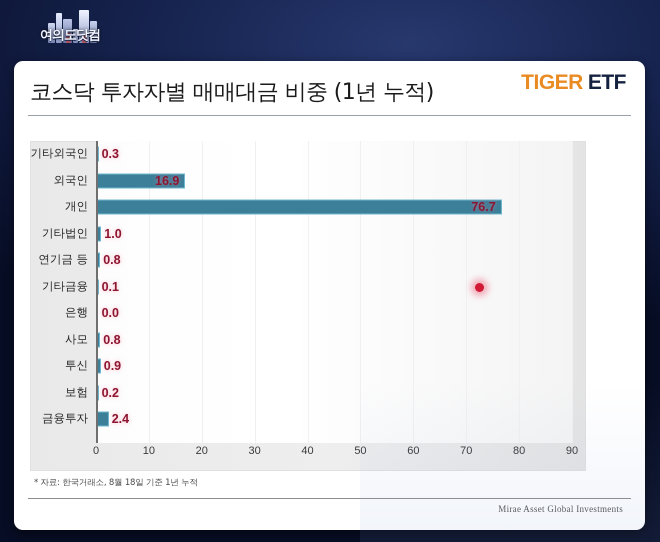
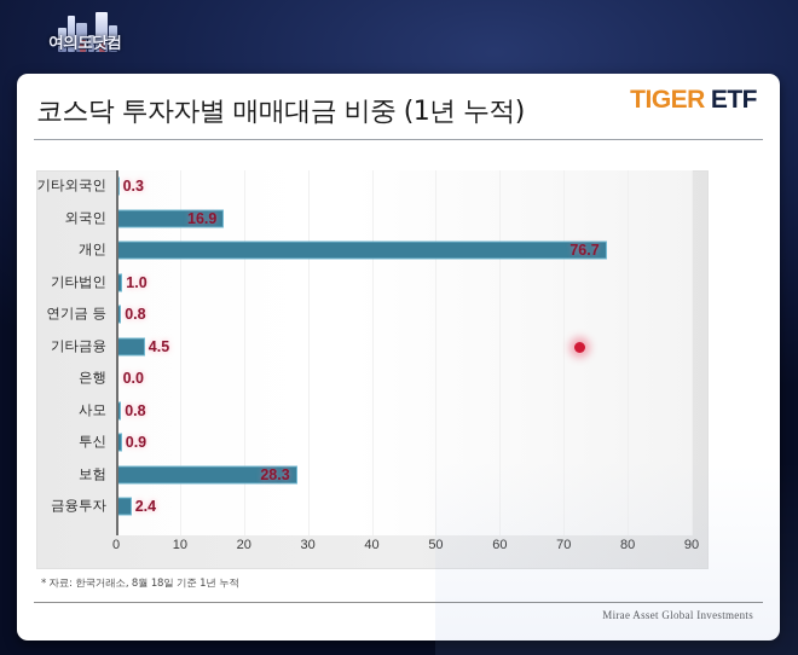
기타금융: 0.1 -> 4.5
보험: 0.2 -> 28.3
